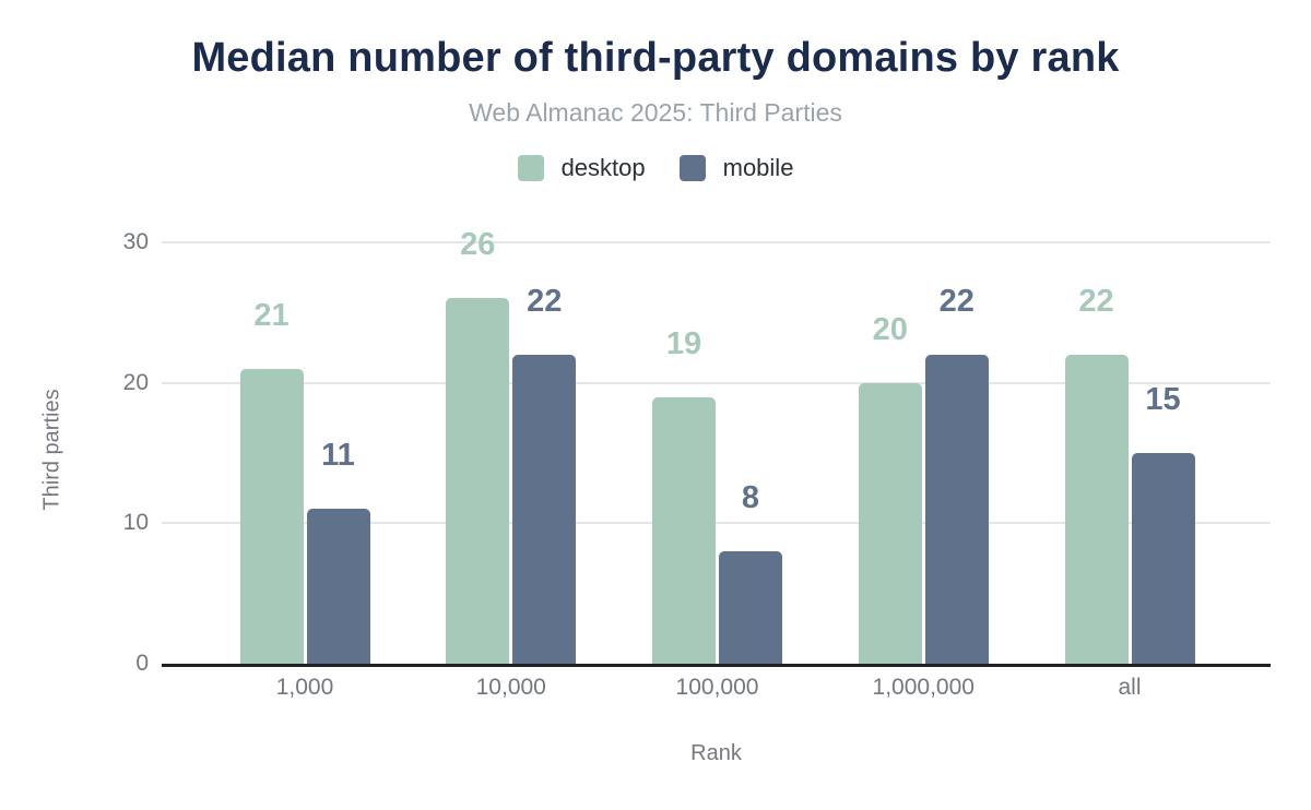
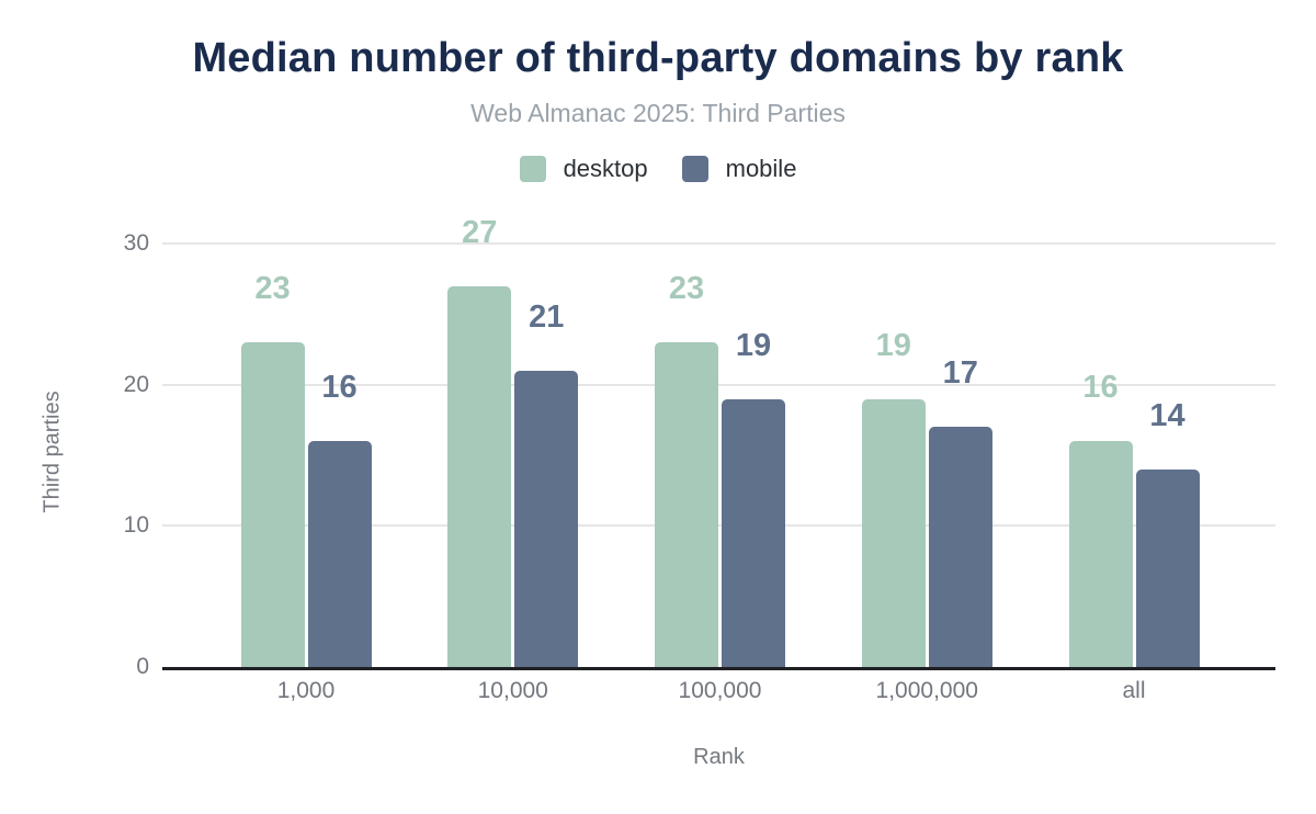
desktop/1,000: 21 -> 23
mobile/1,000: 11 -> 16
desktop/10,000: 26 -> 27
mobile/10,000: 22 -> 21
desktop/100,000: 19 -> 23
mobile/100,000: 8 -> 19
desktop/1,000,000: 20 -> 19
mobile/1,000,000: 22 -> 17
desktop/all: 22 -> 16
mobile/all: 15 -> 14
